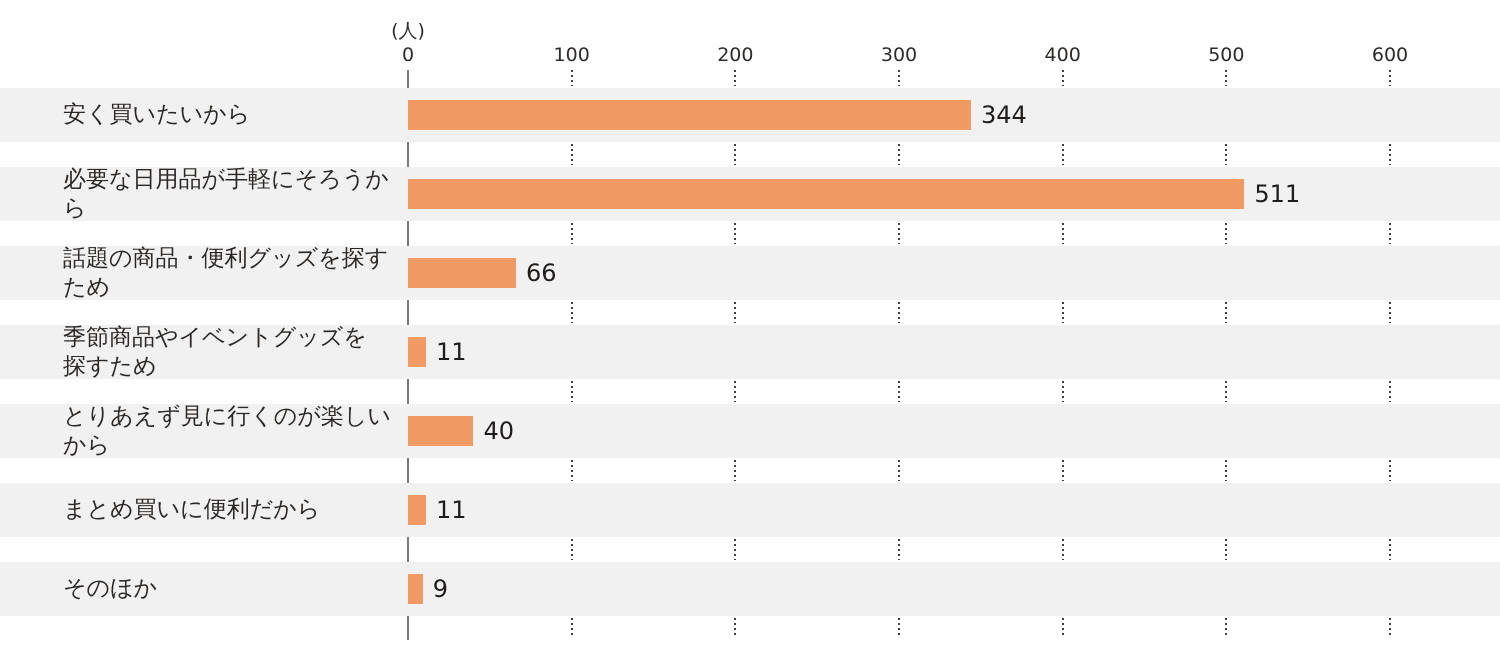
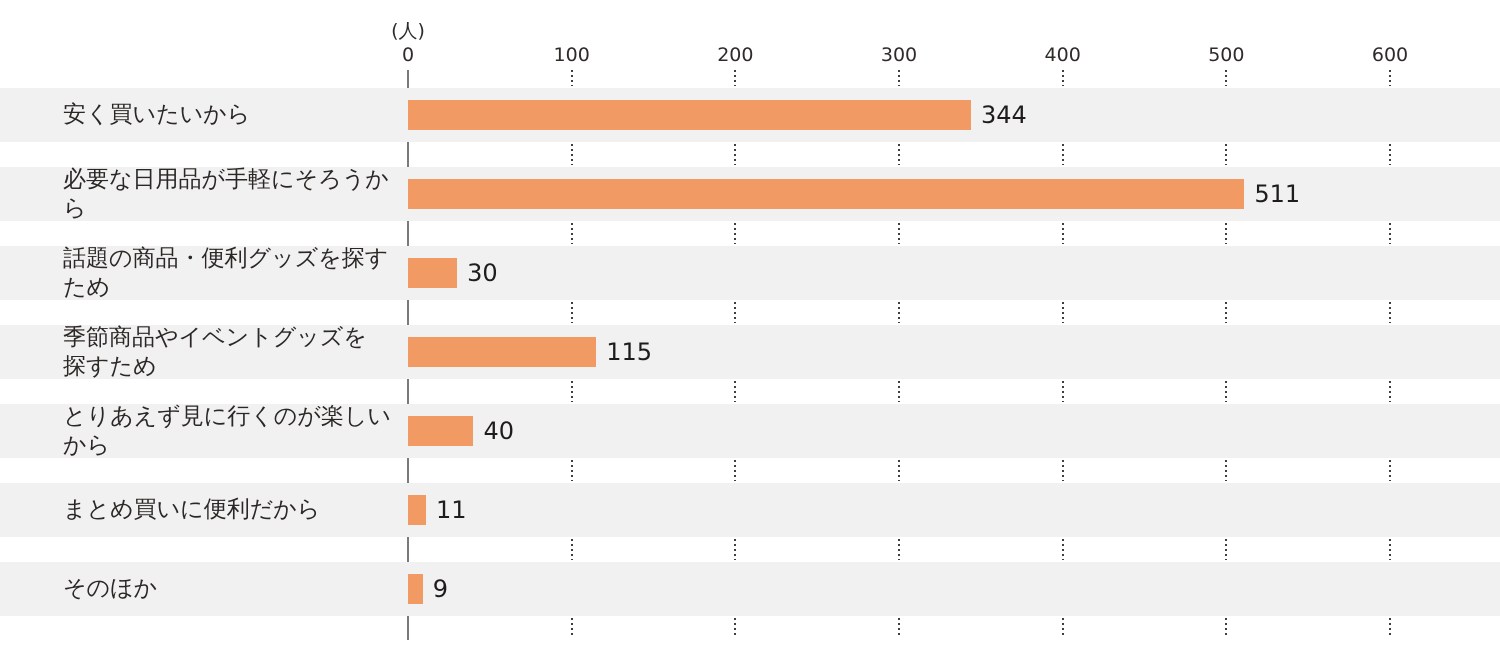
話題の商品・便利グッズを探すため: 66 -> 30
季節商品やイベントグッズを 探すため: 11 -> 115
